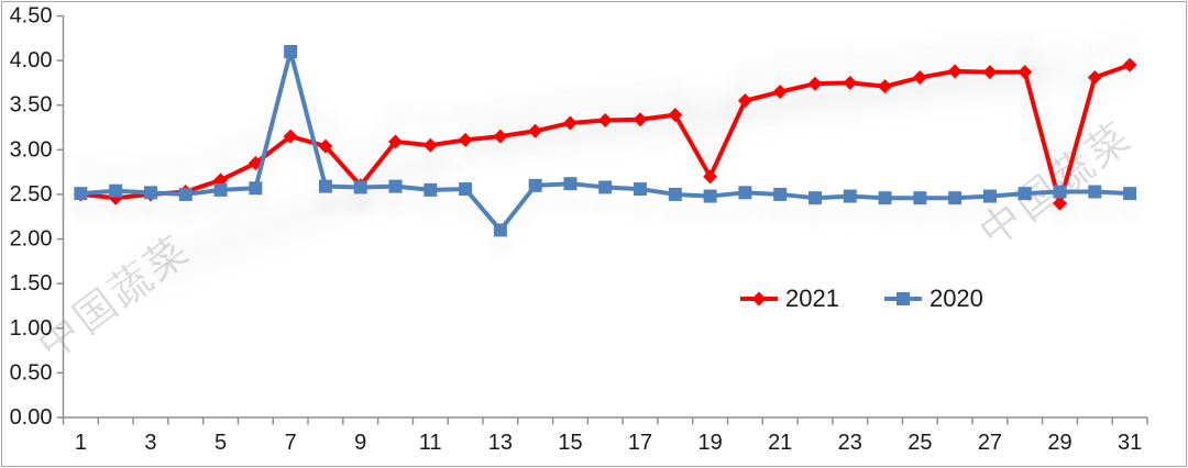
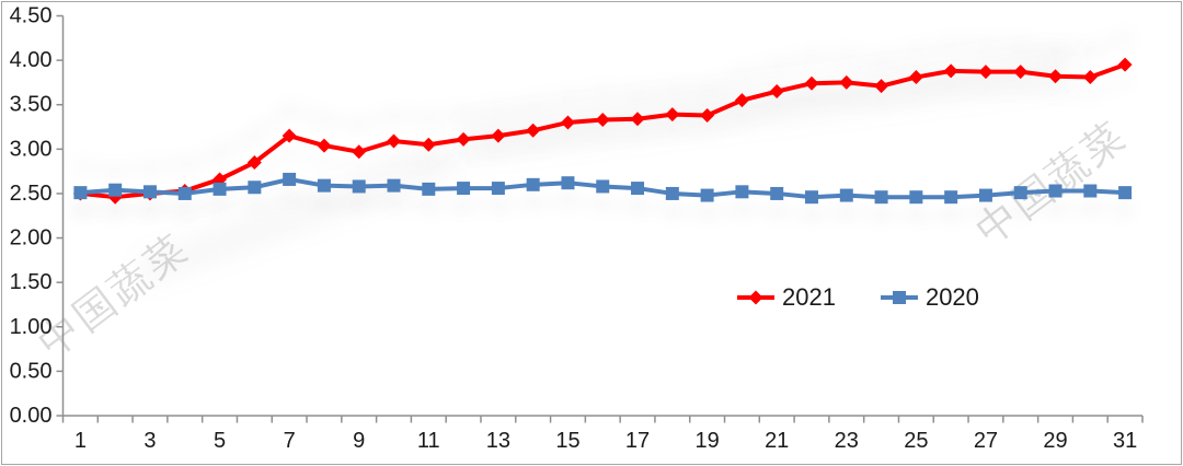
2020/7: 4.1 -> 2.7
2021/9: 2.6 -> 3.0
2020/13: 2.1 -> 2.6
2021/19: 2.7 -> 3.4
2021/29: 2.4 -> 3.8
